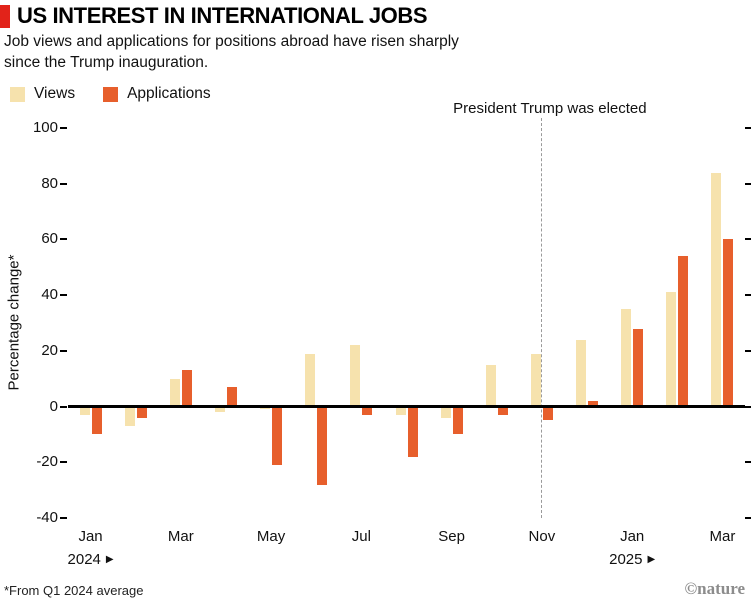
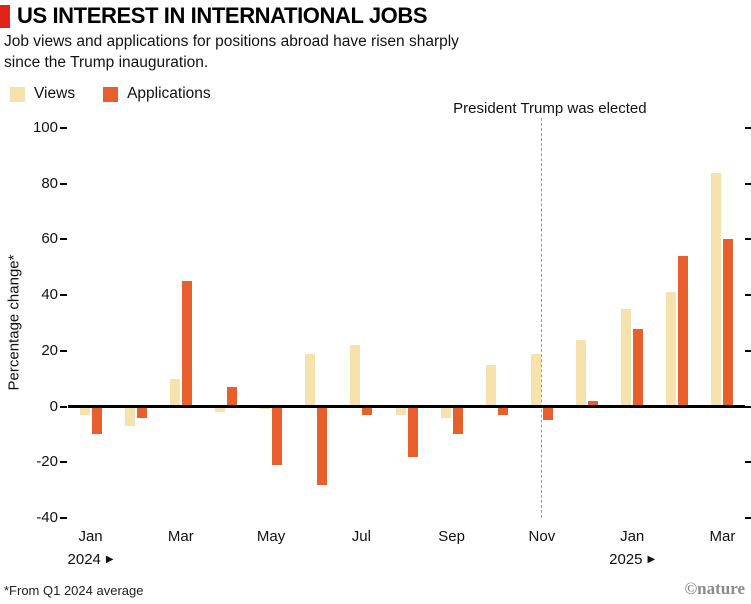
Applications/Mar 2024: 13 -> 45
